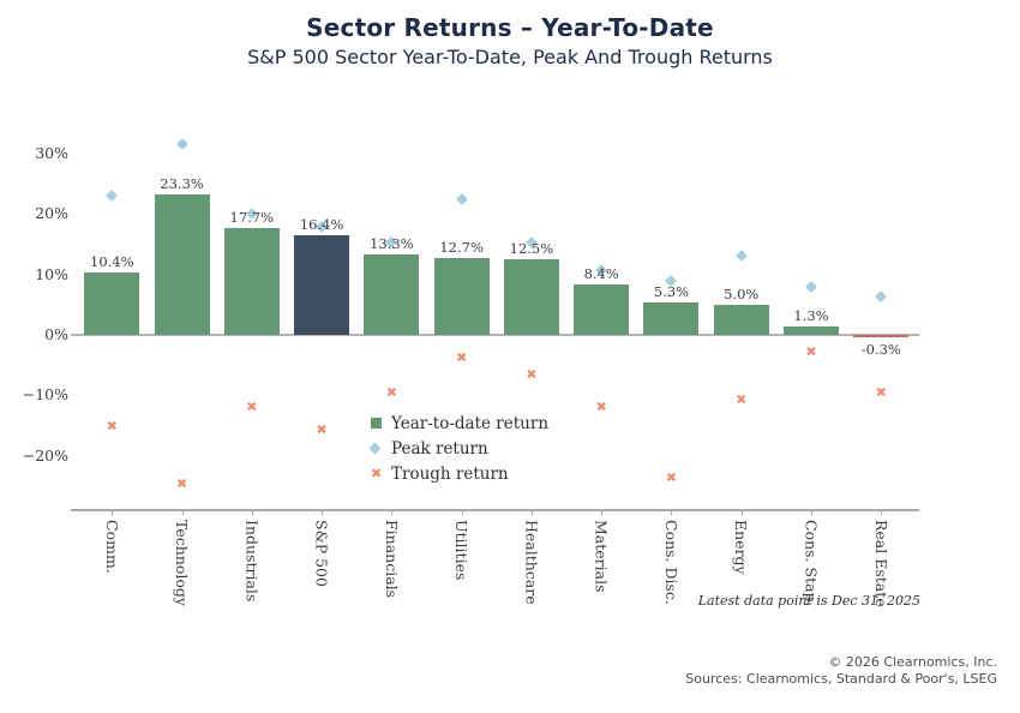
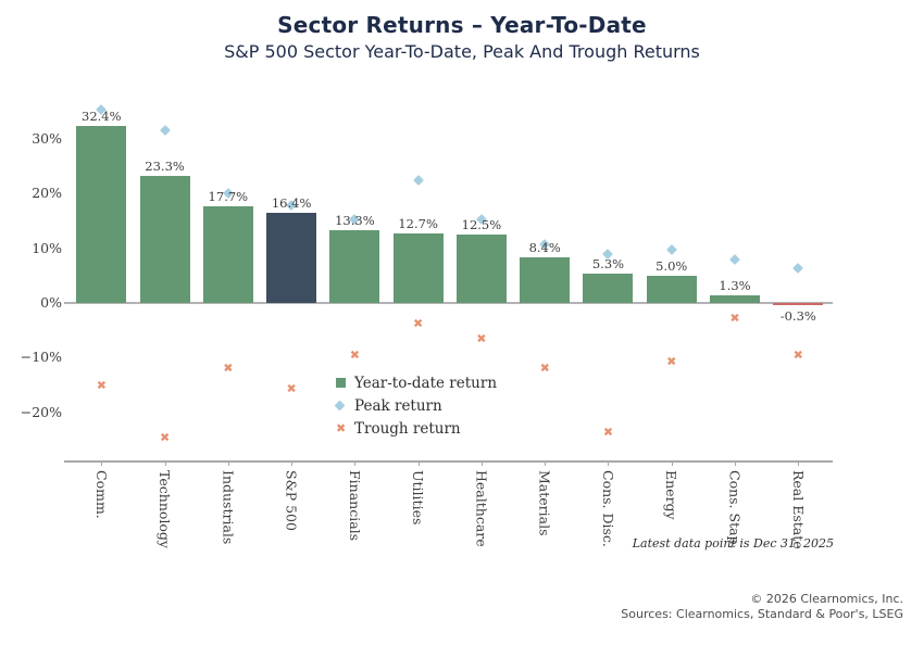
Year-to-date return/Comm.: 10.4% -> 32.4%
Peak return/Comm.: 23% -> 35%
Peak return/Energy: 13% -> 10%
